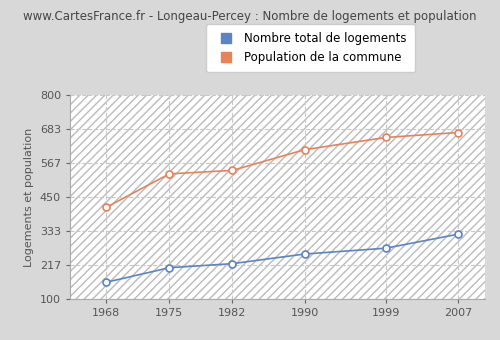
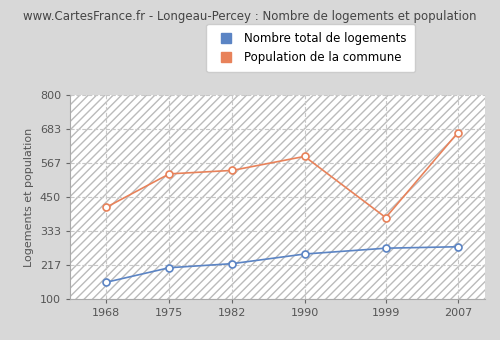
Population de la commune/1990: 613 -> 590
Population de la commune/1999: 655 -> 380
Nombre total de logements/2007: 323 -> 280
